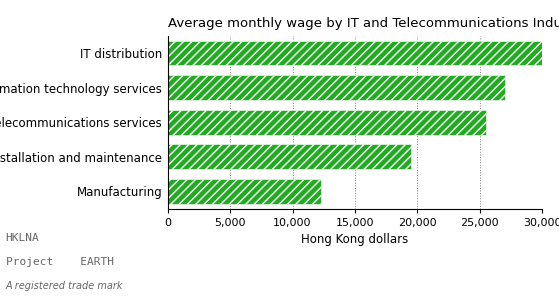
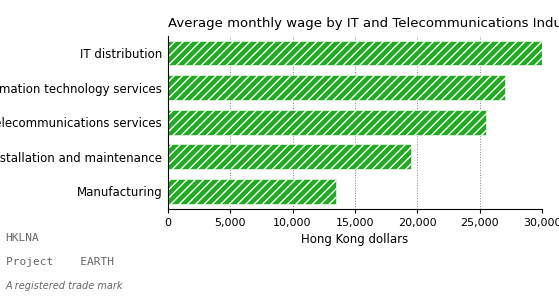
Manufacturing: 12,300 -> 13,500
